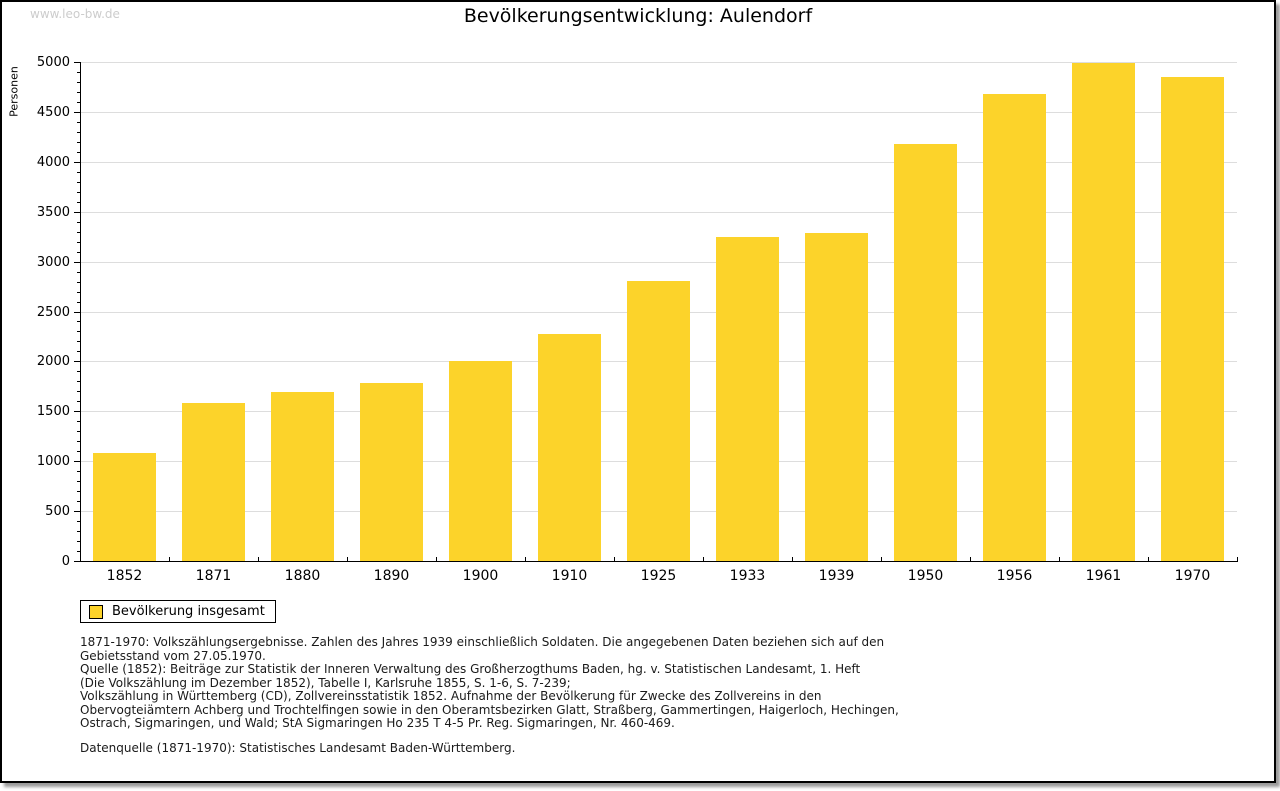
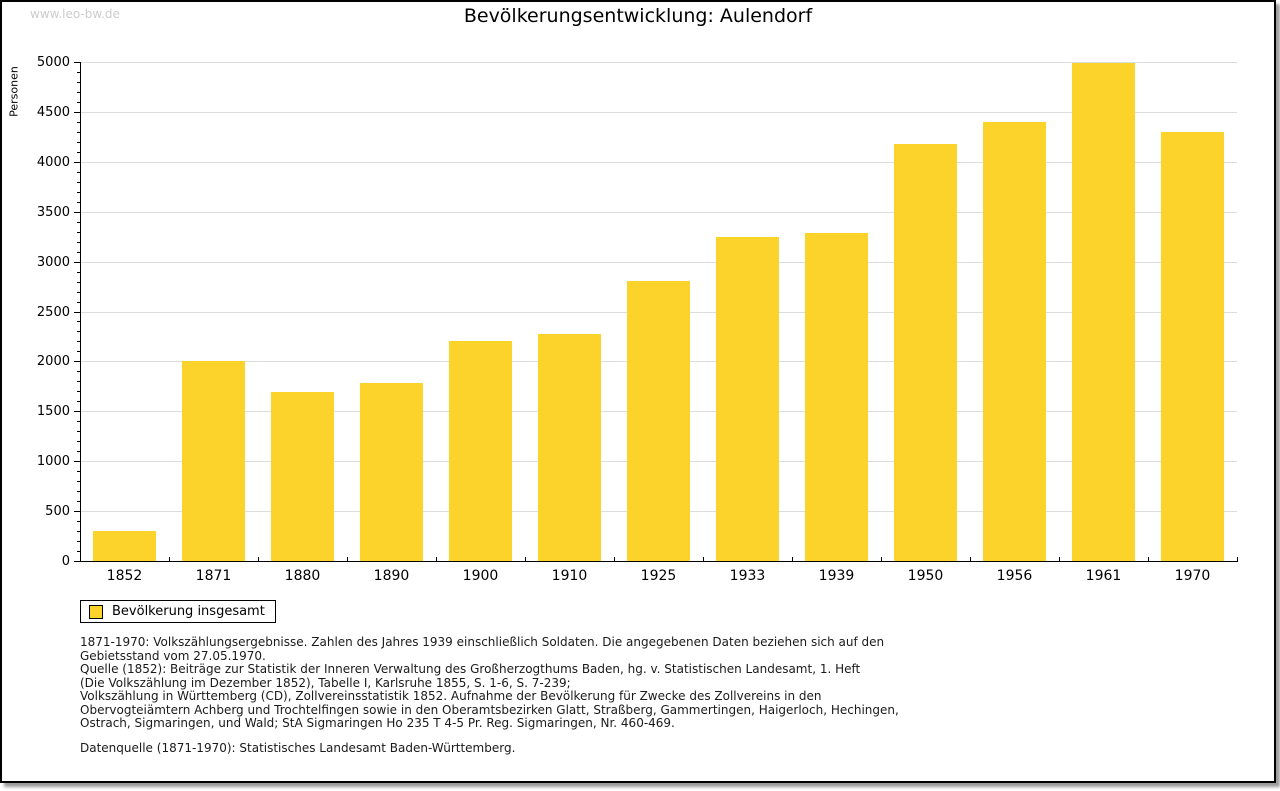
1852: 1100 -> 300
1871: 1600 -> 2000
1900: 2000 -> 2200
1956: 4700 -> 4400
1970: 4800 -> 4300
